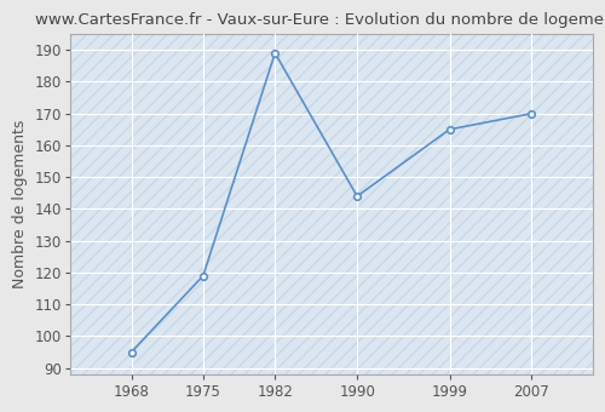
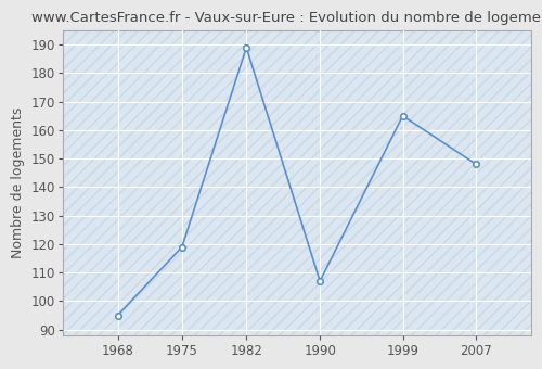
1990: 144 -> 107
2007: 170 -> 148
